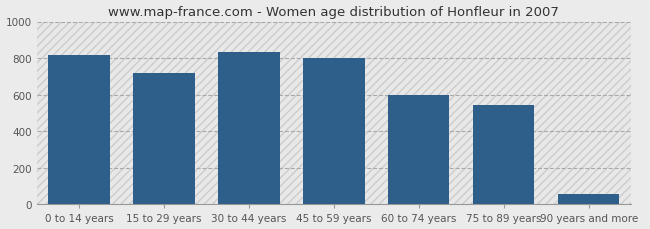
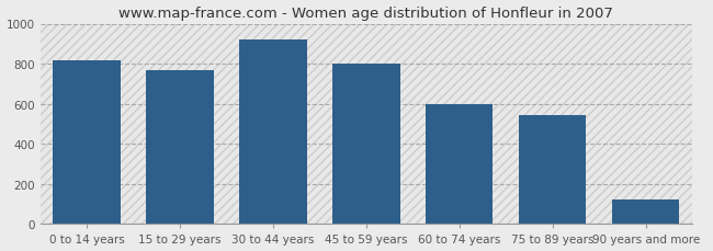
15 to 29 years: 720 -> 770
30 to 44 years: 840 -> 920
90 years and more: 60 -> 120
